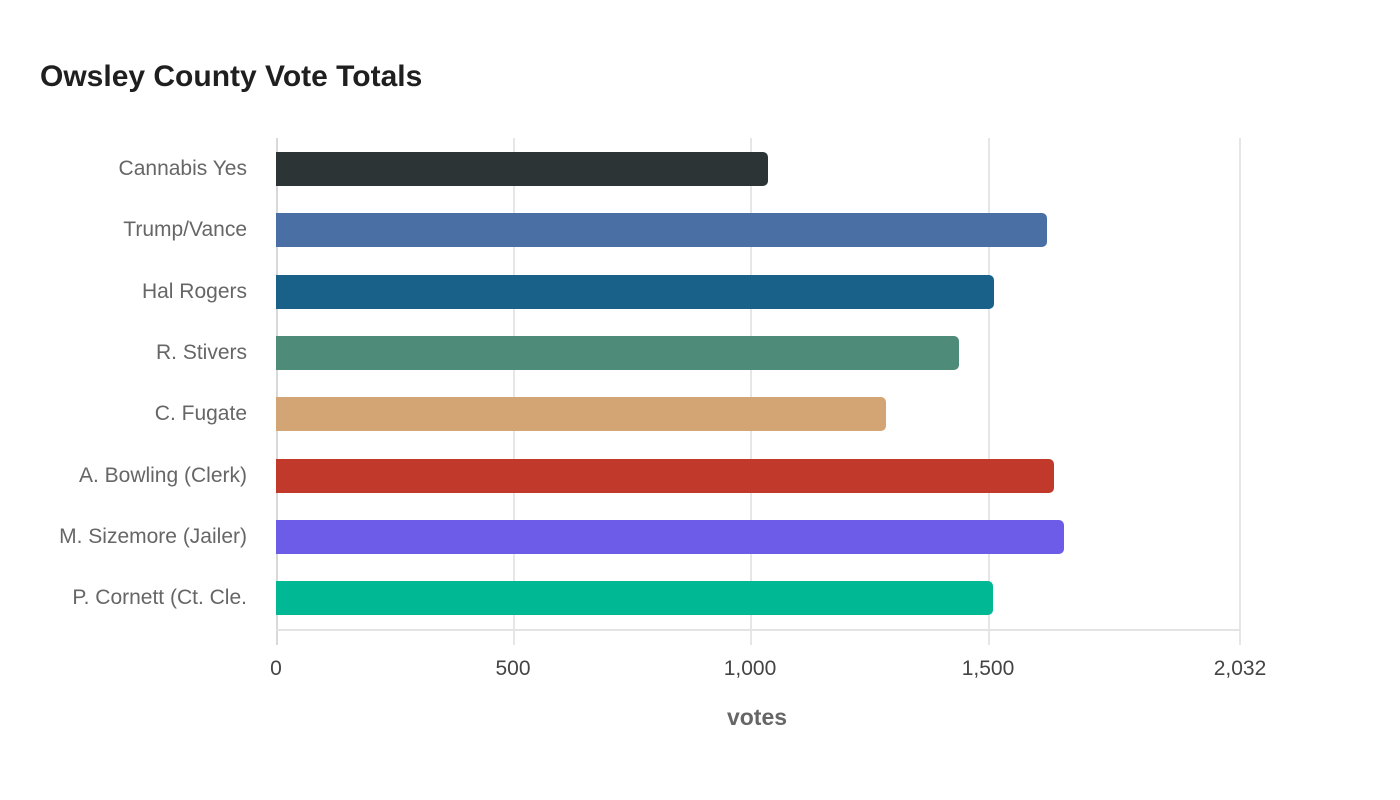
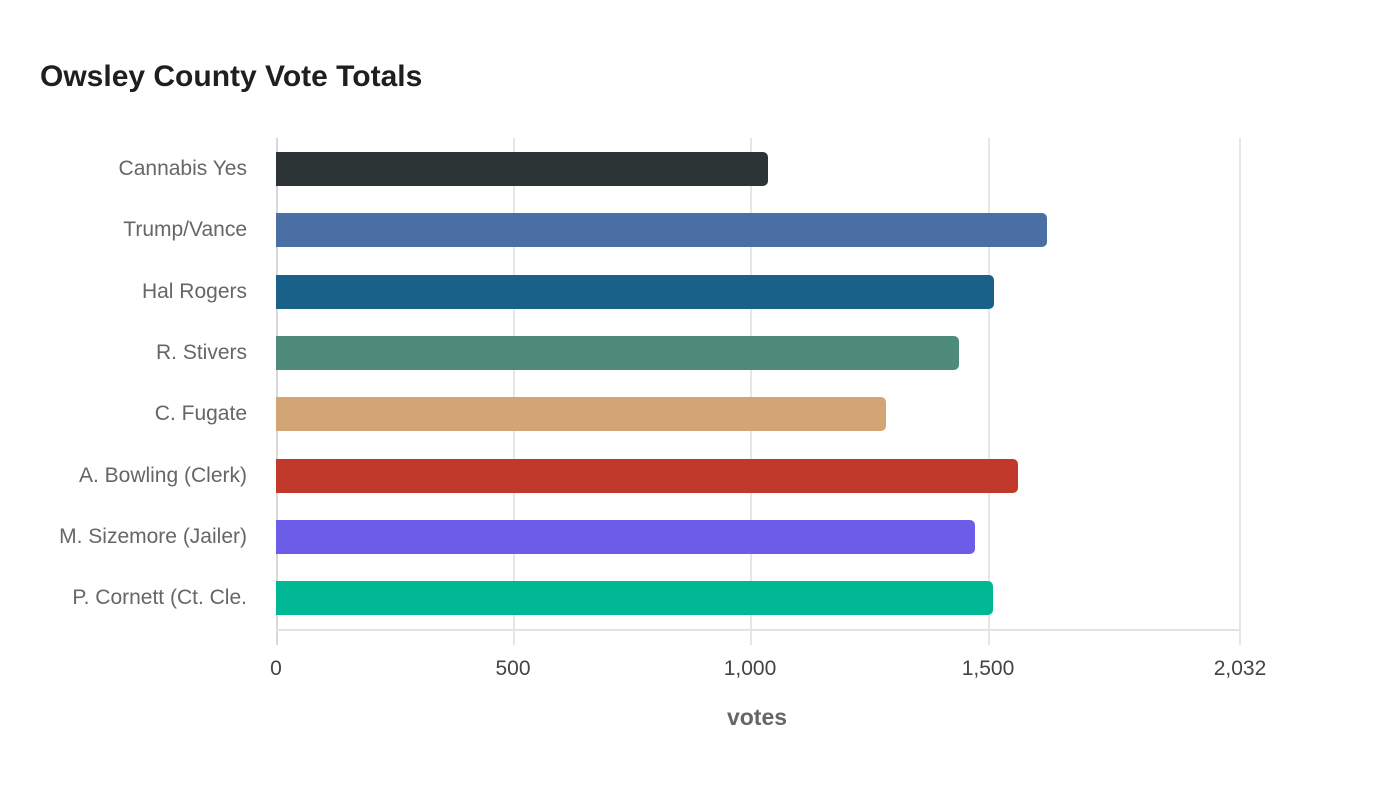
A. Bowling (Clerk): 1640 -> 1560
M. Sizemore (Jailer): 1660 -> 1470
